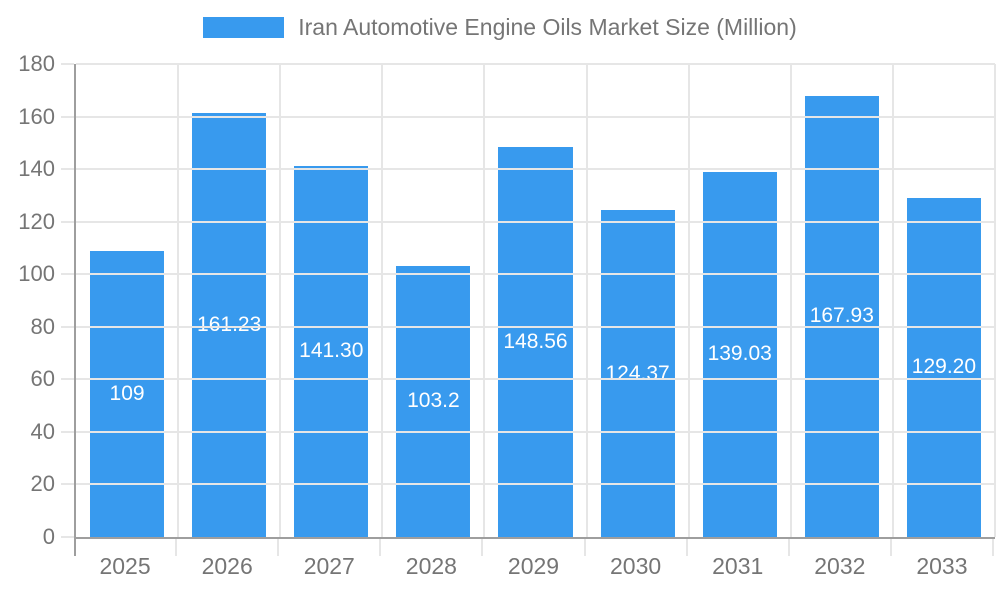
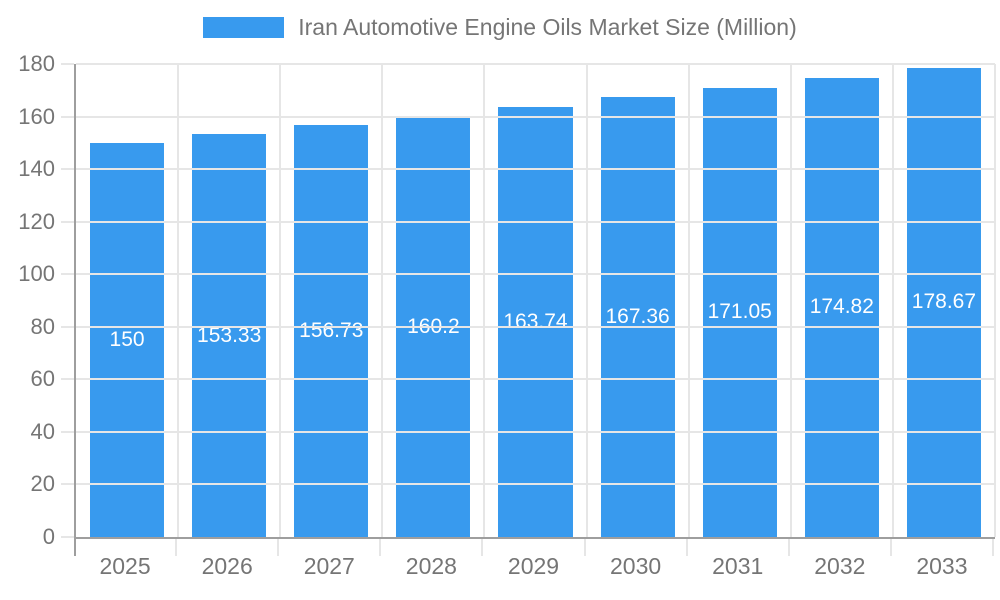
2025: 109 -> 150
2026: 161.23 -> 153.33
2027: 141.30 -> 156.73
2028: 103.2 -> 160.2
2029: 148.56 -> 163.74
2030: 124.37 -> 167.36
2031: 139.03 -> 171.05
2032: 167.93 -> 174.82
2033: 129.20 -> 178.67
